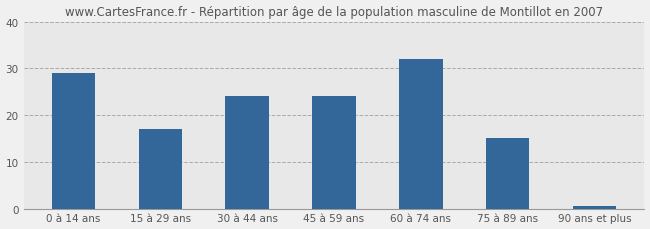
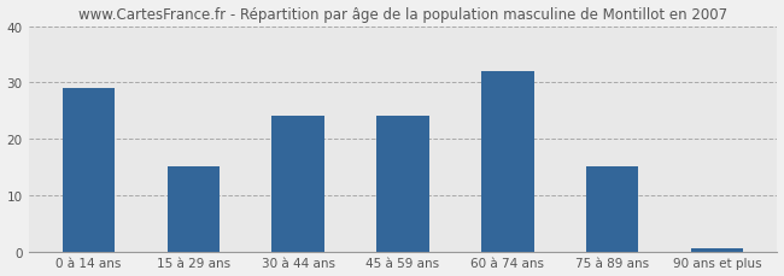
15 à 29 ans: 17.0 -> 15.0
